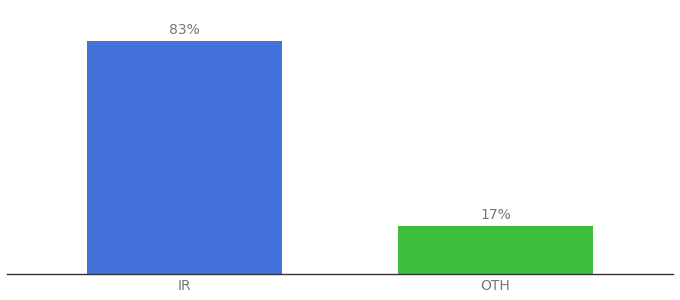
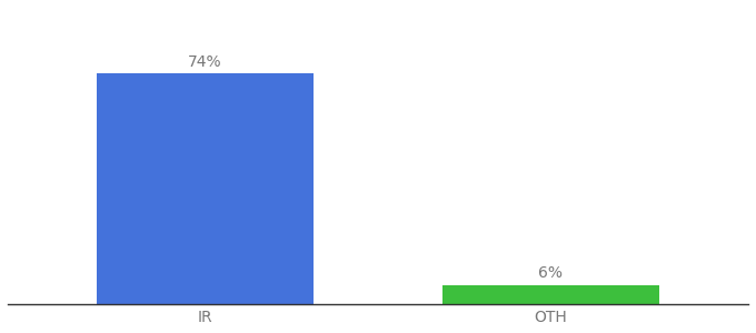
IR: 83% -> 74%
OTH: 17% -> 6%
